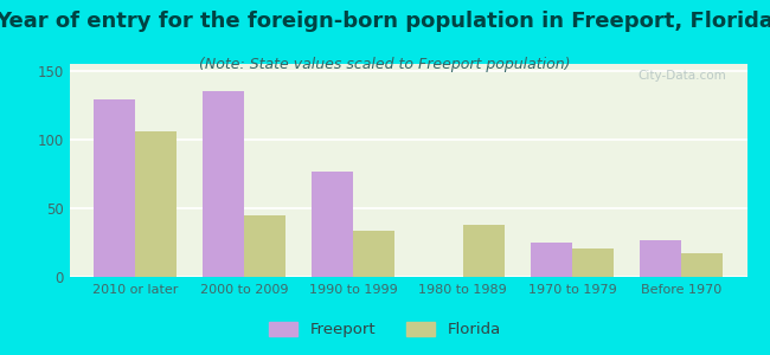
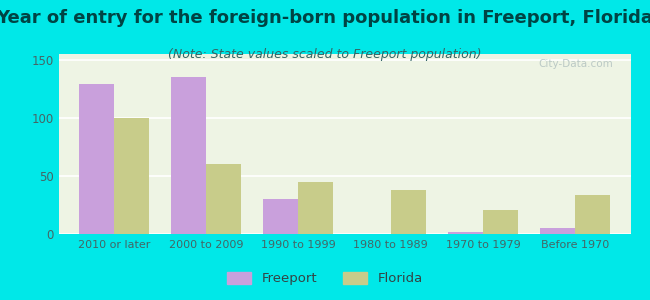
Florida/2010 or later: 106 -> 100
Florida/2000 to 2009: 45 -> 60
Freeport/1990 to 1999: 77 -> 30
Florida/1990 to 1999: 34 -> 45
Freeport/1970 to 1979: 25 -> 2
Freeport/Before 1970: 27 -> 5
Florida/Before 1970: 17 -> 34
